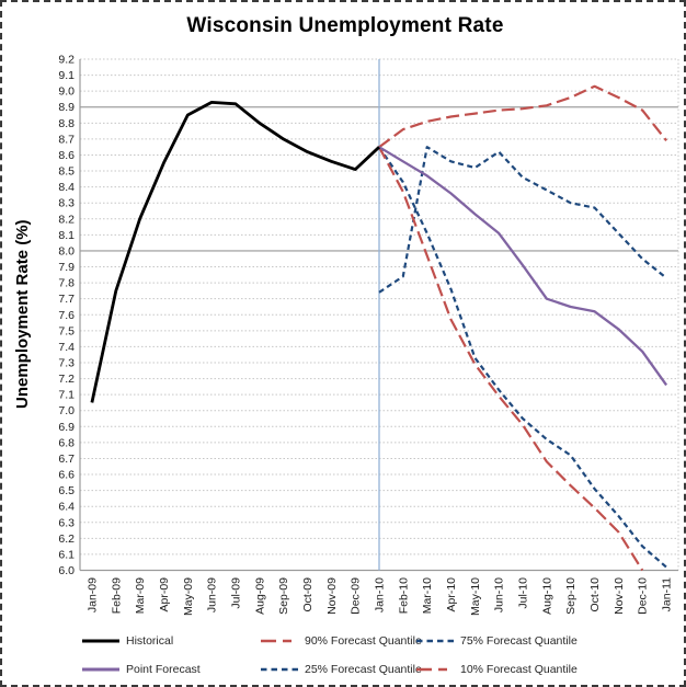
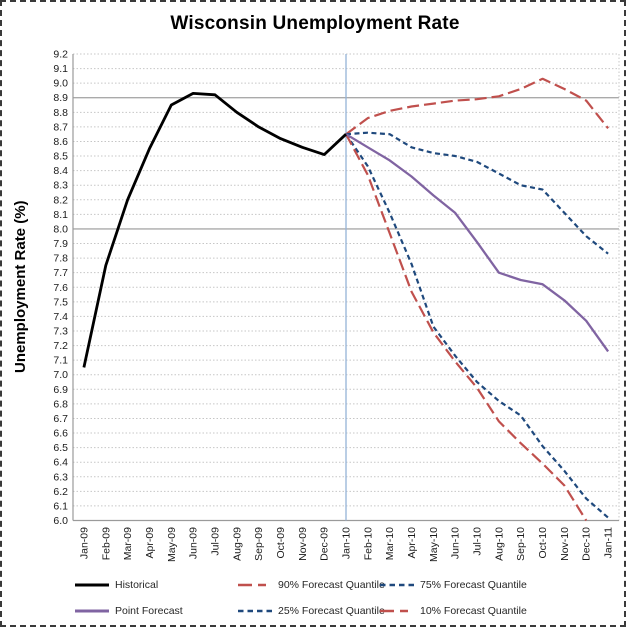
75% Forecast Quantile/Jan-10: 7.74 -> 8.65
75% Forecast Quantile/Feb-10: 7.84 -> 8.66
75% Forecast Quantile/Jun-10: 8.62 -> 8.50
